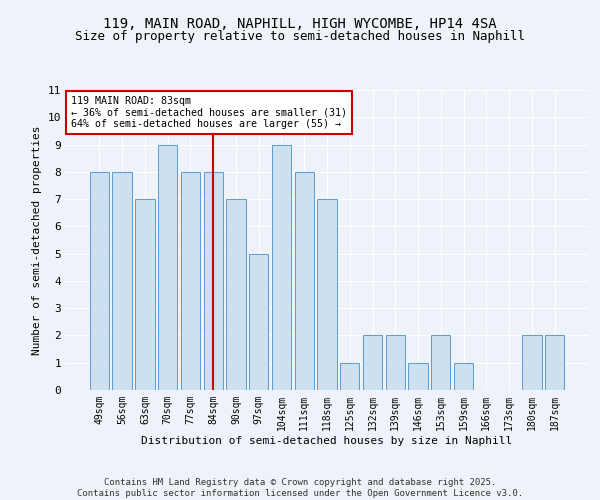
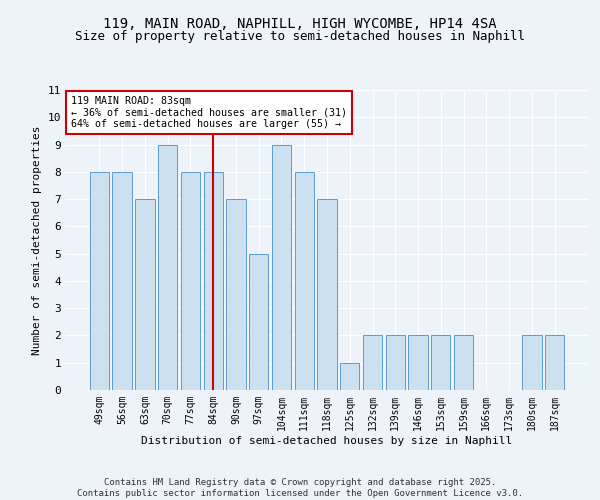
146sqm: 1 -> 2
159sqm: 1 -> 2
